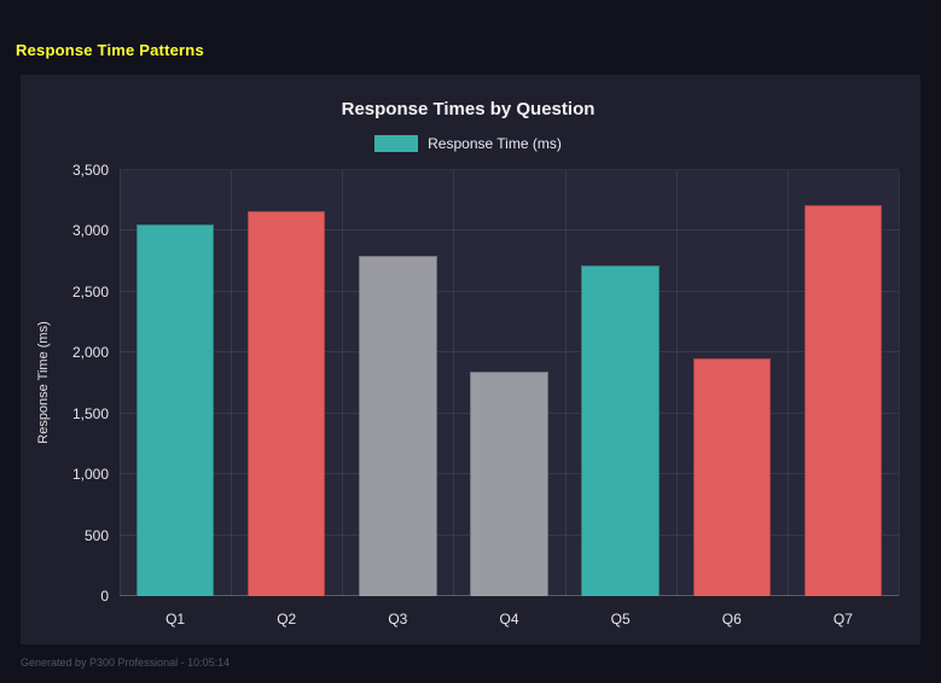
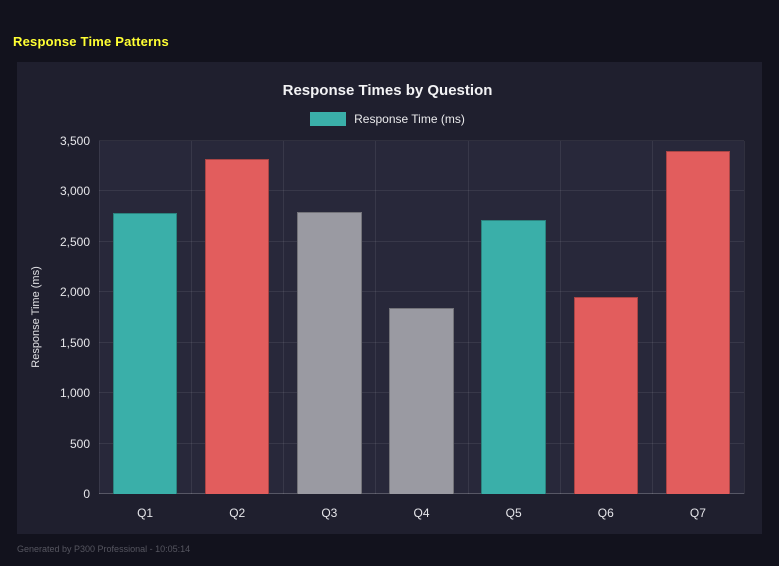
Q1: 3050 -> 2790
Q2: 3160 -> 3320
Q7: 3210 -> 3400
